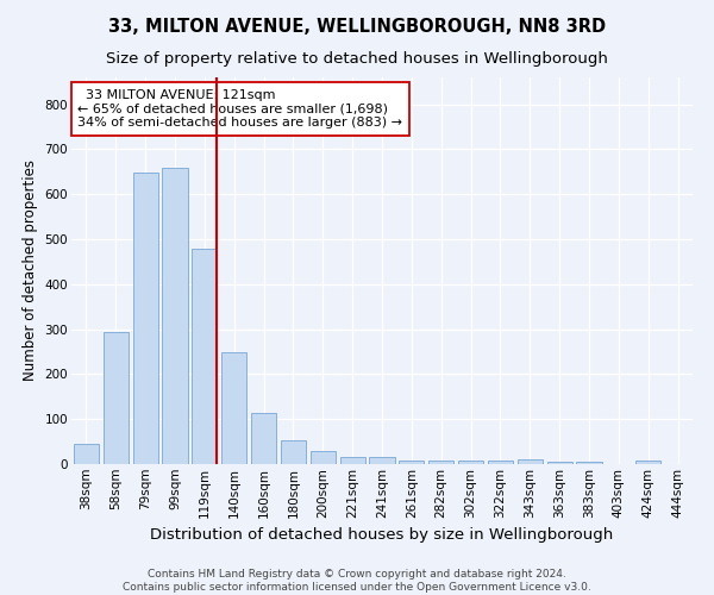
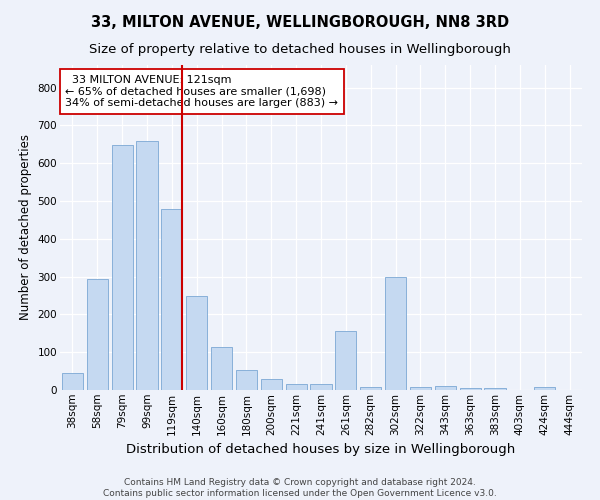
261sqm: 8 -> 155
302sqm: 8 -> 300
